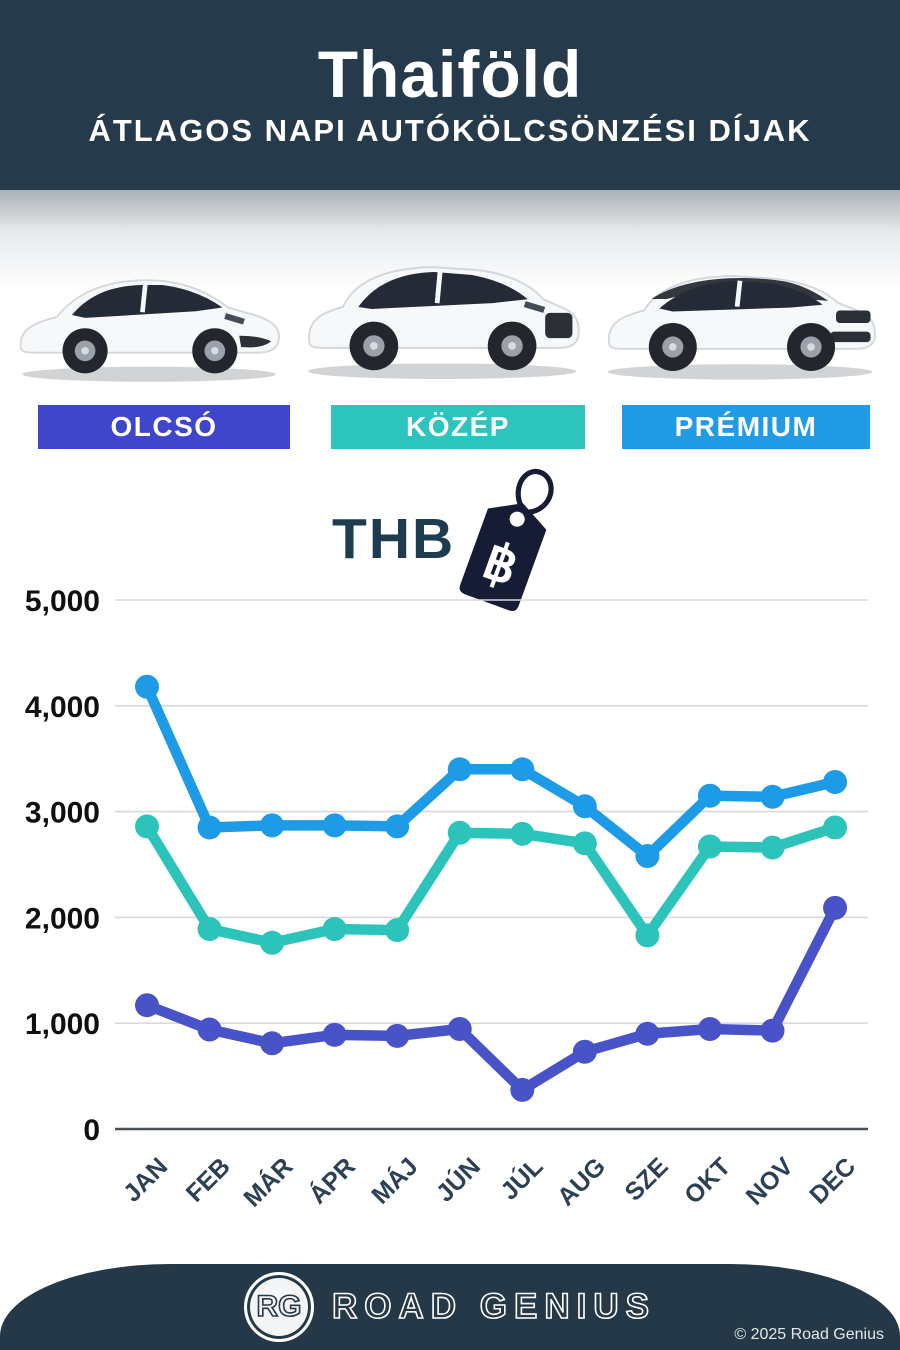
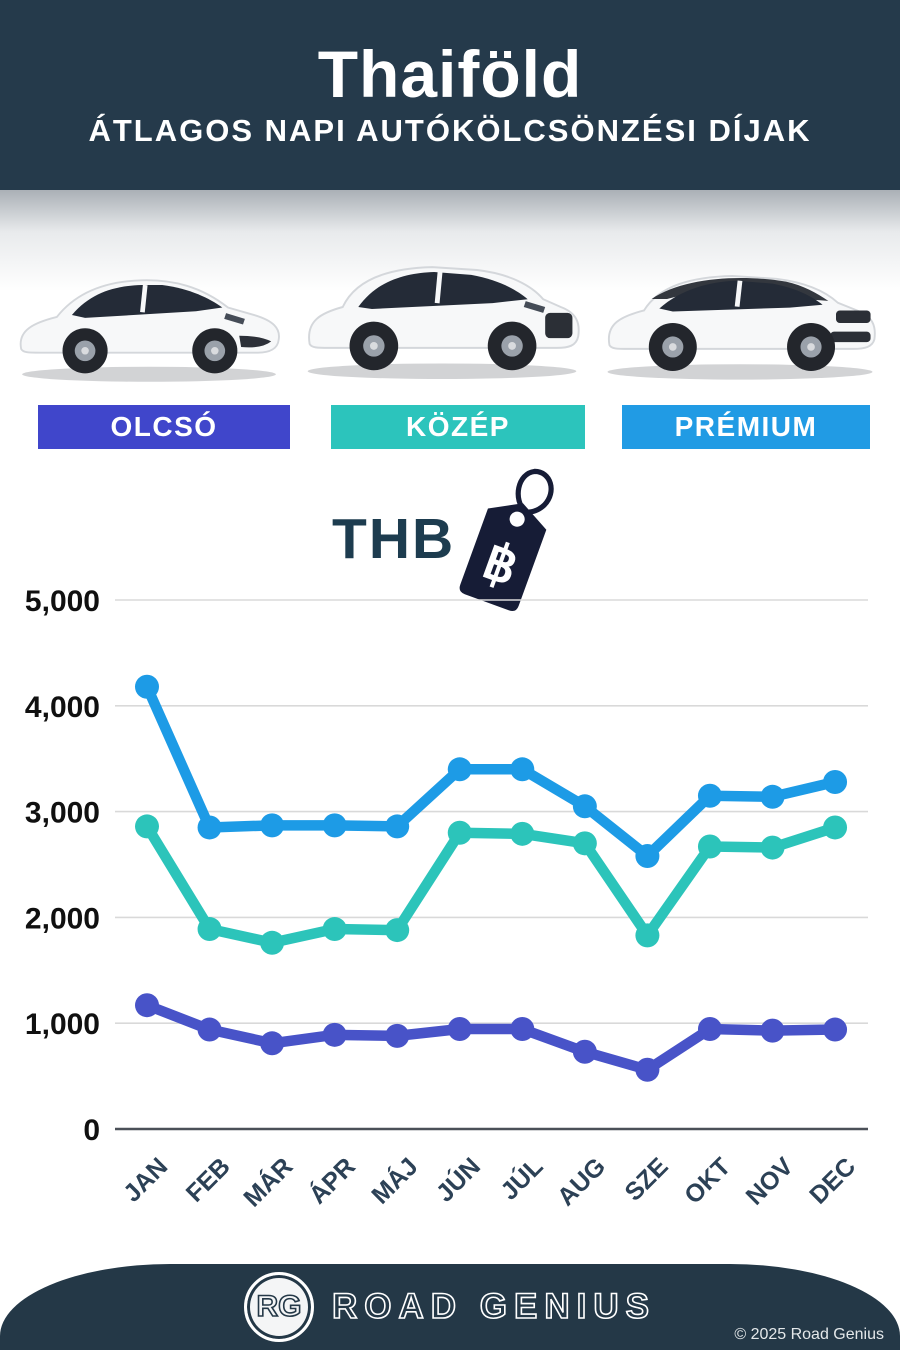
OLCSÓ/JÚL: 370 -> 940
OLCSÓ/SZE: 900 -> 560
OLCSÓ/DEC: 2090 -> 940
